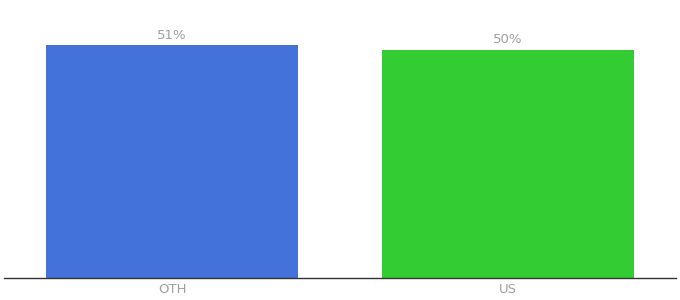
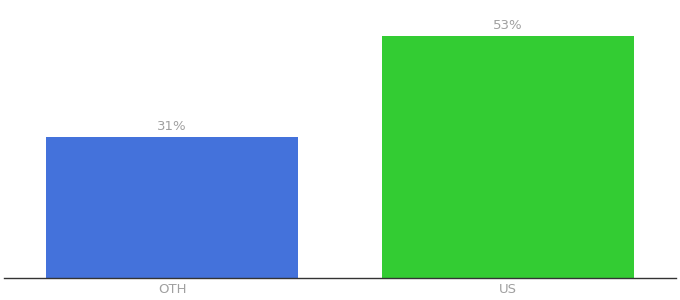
OTH: 51% -> 31%
US: 50% -> 53%
